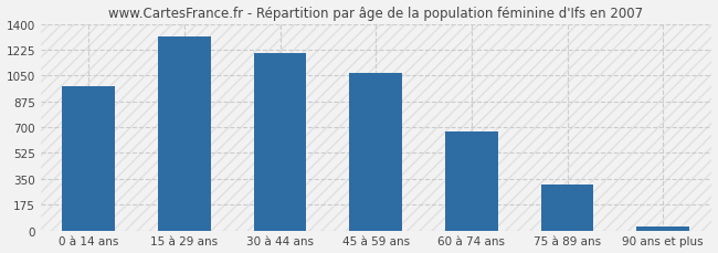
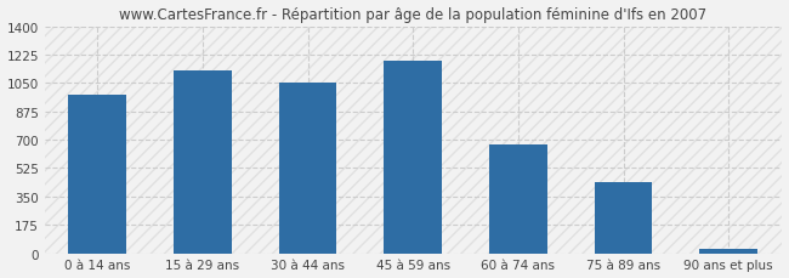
15 à 29 ans: 1320 -> 1130
30 à 44 ans: 1200 -> 1050
45 à 59 ans: 1060 -> 1190
75 à 89 ans: 310 -> 440
